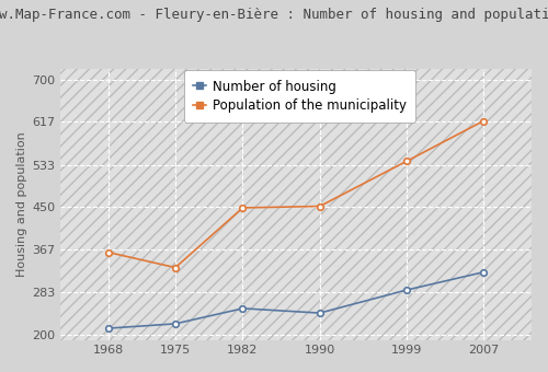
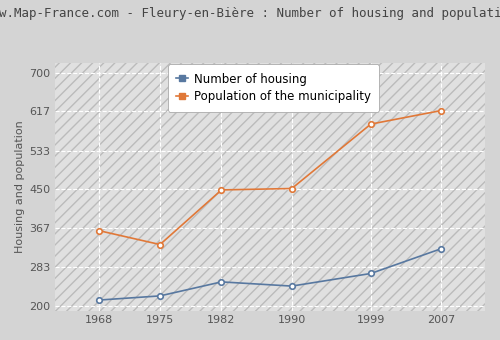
Number of housing/1999: 288 -> 270
Population of the municipality/1999: 540 -> 590
